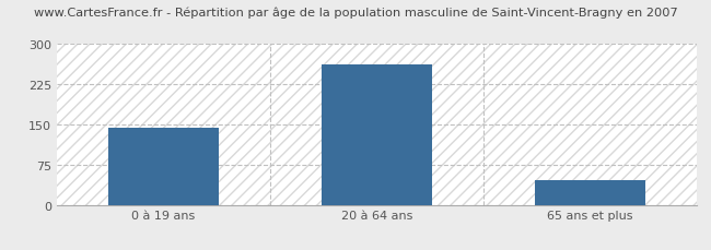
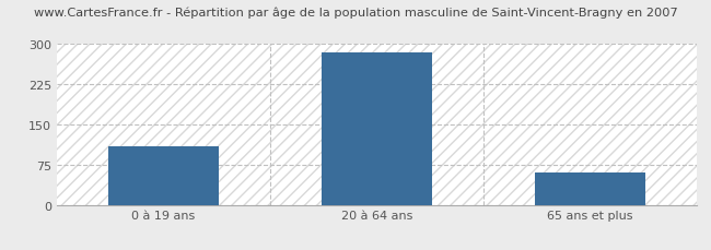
0 à 19 ans: 143 -> 110
20 à 64 ans: 262 -> 285
65 ans et plus: 47 -> 60
